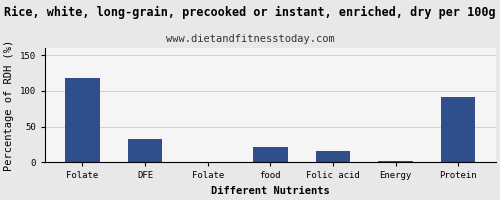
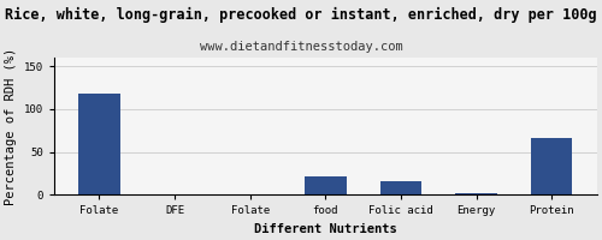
DFE: 32 -> 1
Protein: 92 -> 66
